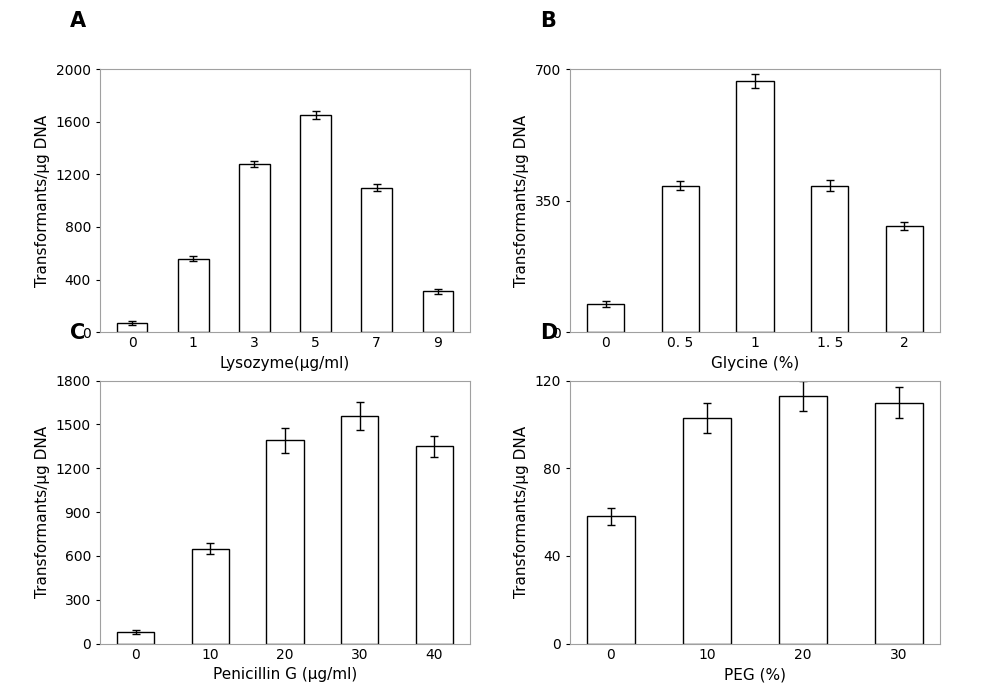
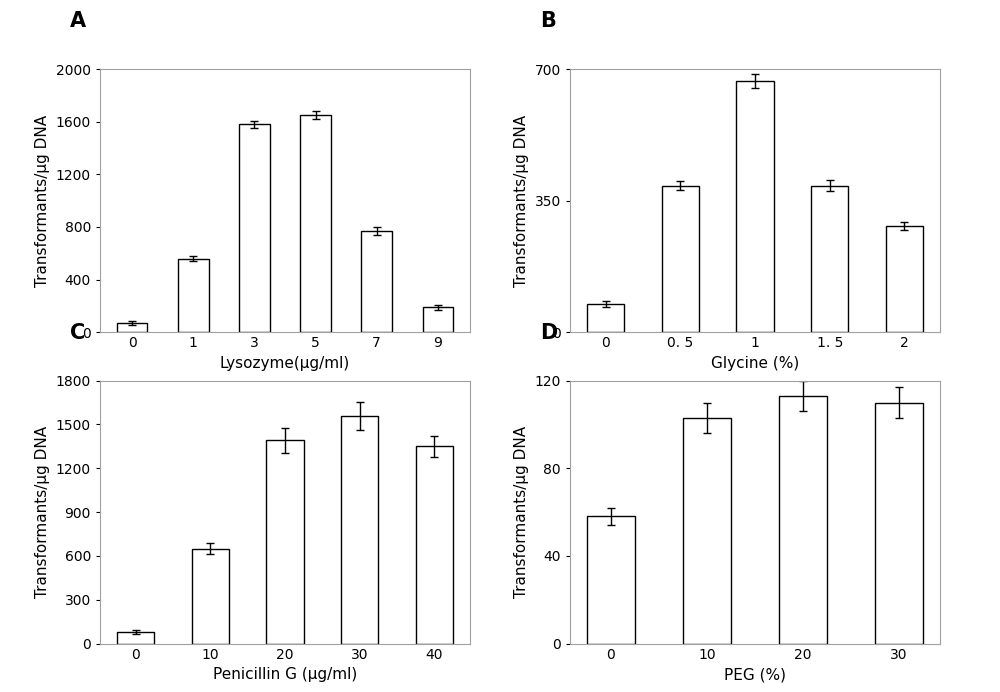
3: 1280 -> 1580
7: 1100 -> 770
9: 310 -> 190
